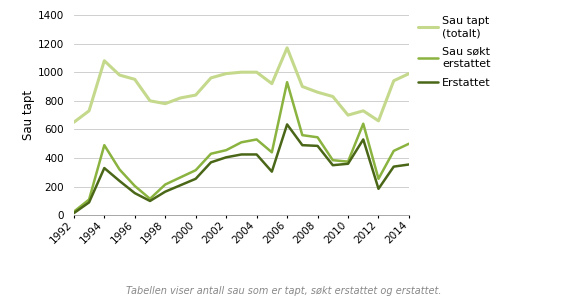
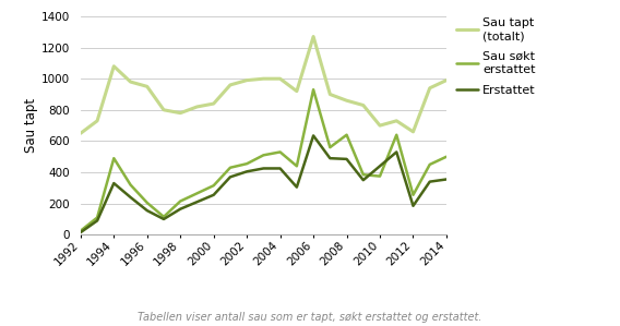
Sau tapt (totalt)/2006: 1170 -> 1270
Sau søkt erstattet/2008: 540 -> 640
Erstattet/2010: 360 -> 440
